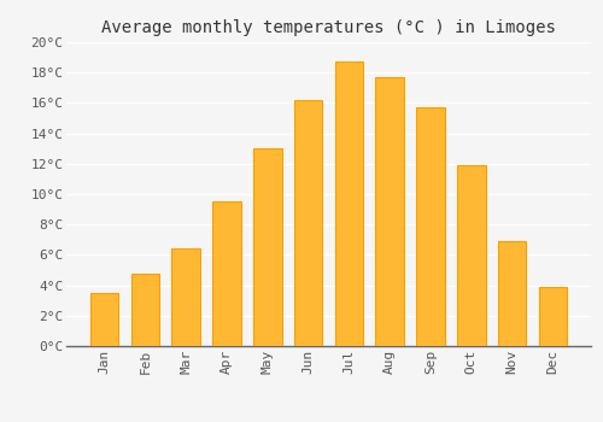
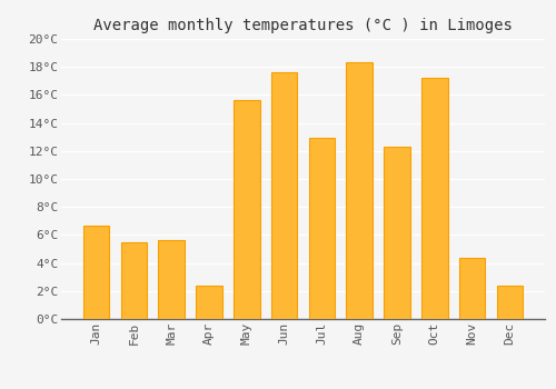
Jan: 3.5°C -> 6.7°C
Feb: 4.8°C -> 5.5°C
Mar: 6.4°C -> 5.6°C
Apr: 9.5°C -> 2.4°C
May: 13.0°C -> 15.6°C
Jun: 16.2°C -> 17.6°C
Jul: 18.7°C -> 12.9°C
Aug: 17.7°C -> 18.3°C
Sep: 15.7°C -> 12.3°C
Oct: 11.9°C -> 17.2°C
Nov: 6.9°C -> 4.4°C
Dec: 3.9°C -> 2.4°C
